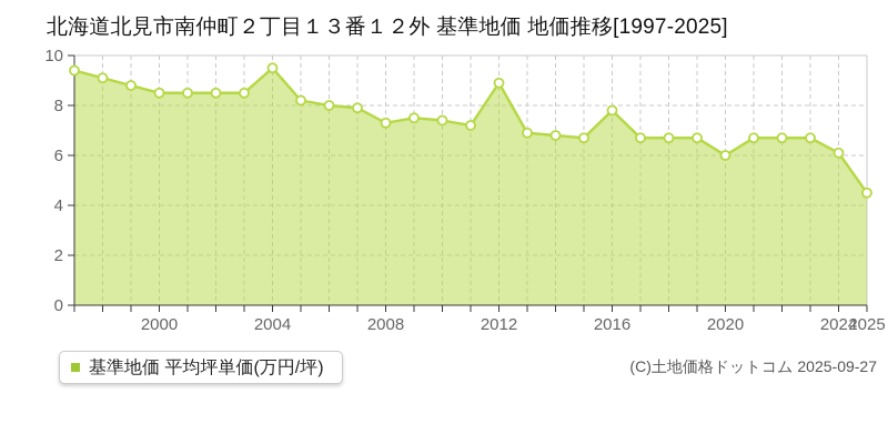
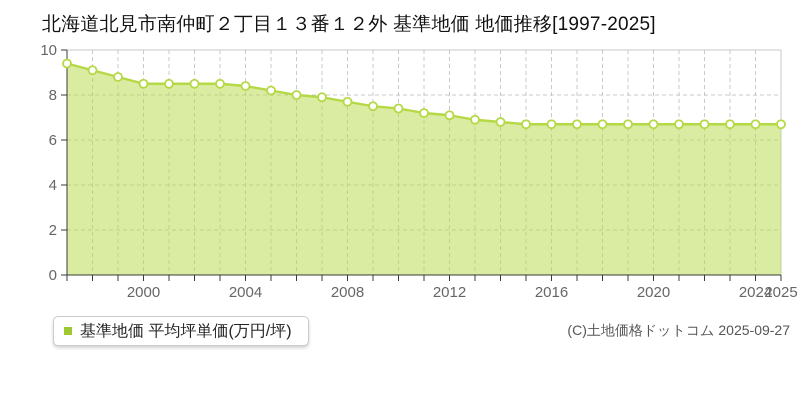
2004: 9.5 -> 8.4
2008: 7.3 -> 7.7
2012: 8.9 -> 7.1
2016: 7.8 -> 6.7
2020: 6.0 -> 6.7
2024: 6.1 -> 6.7
2025: 4.5 -> 6.7
